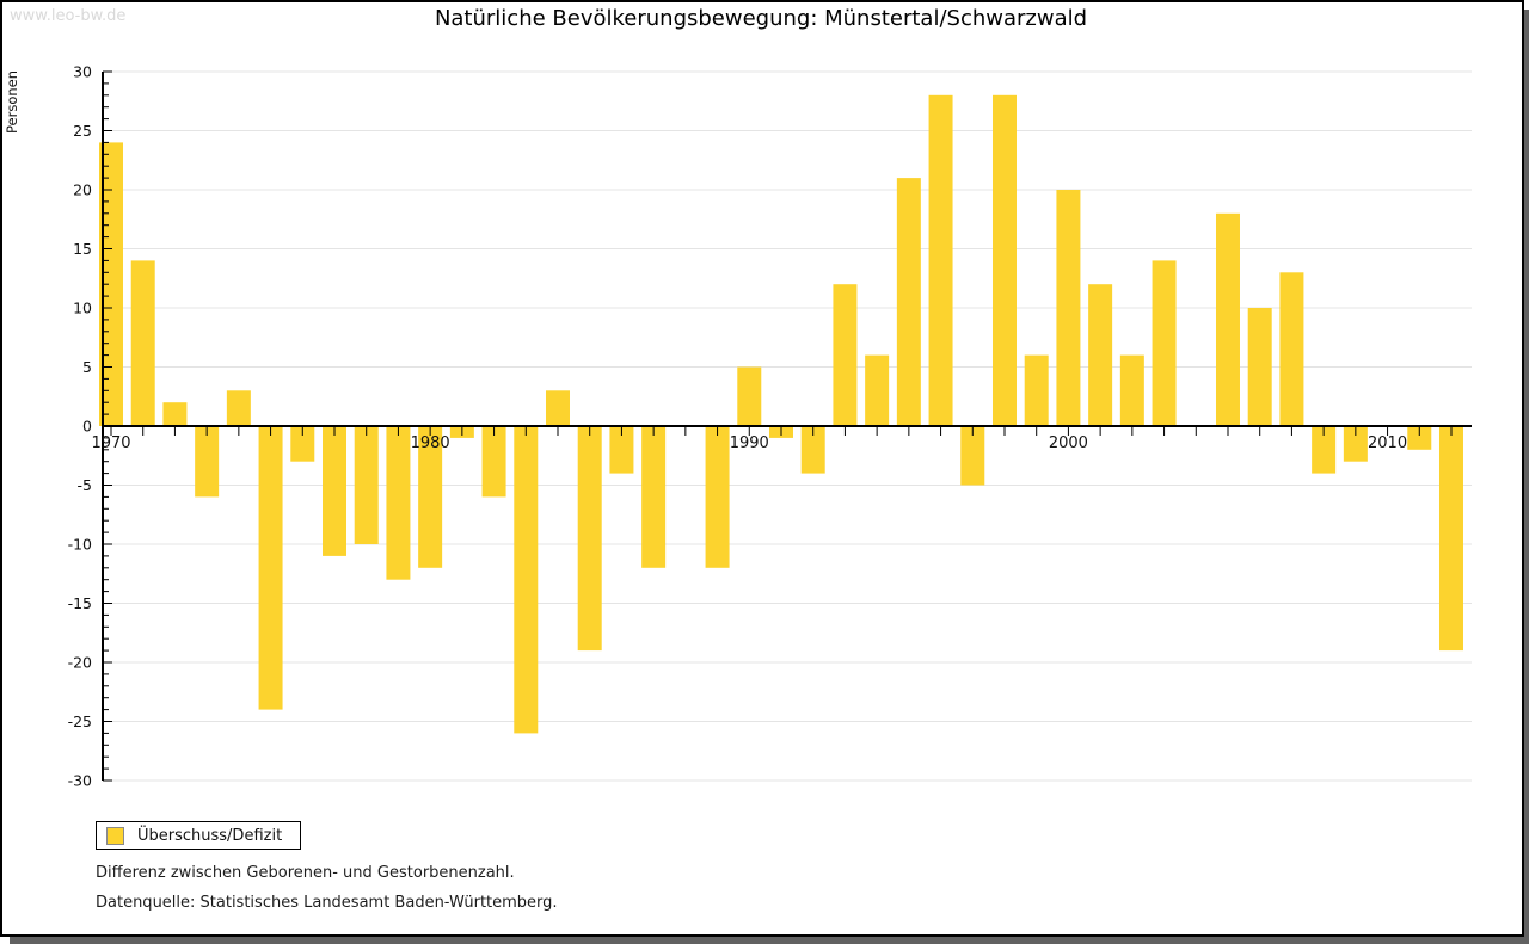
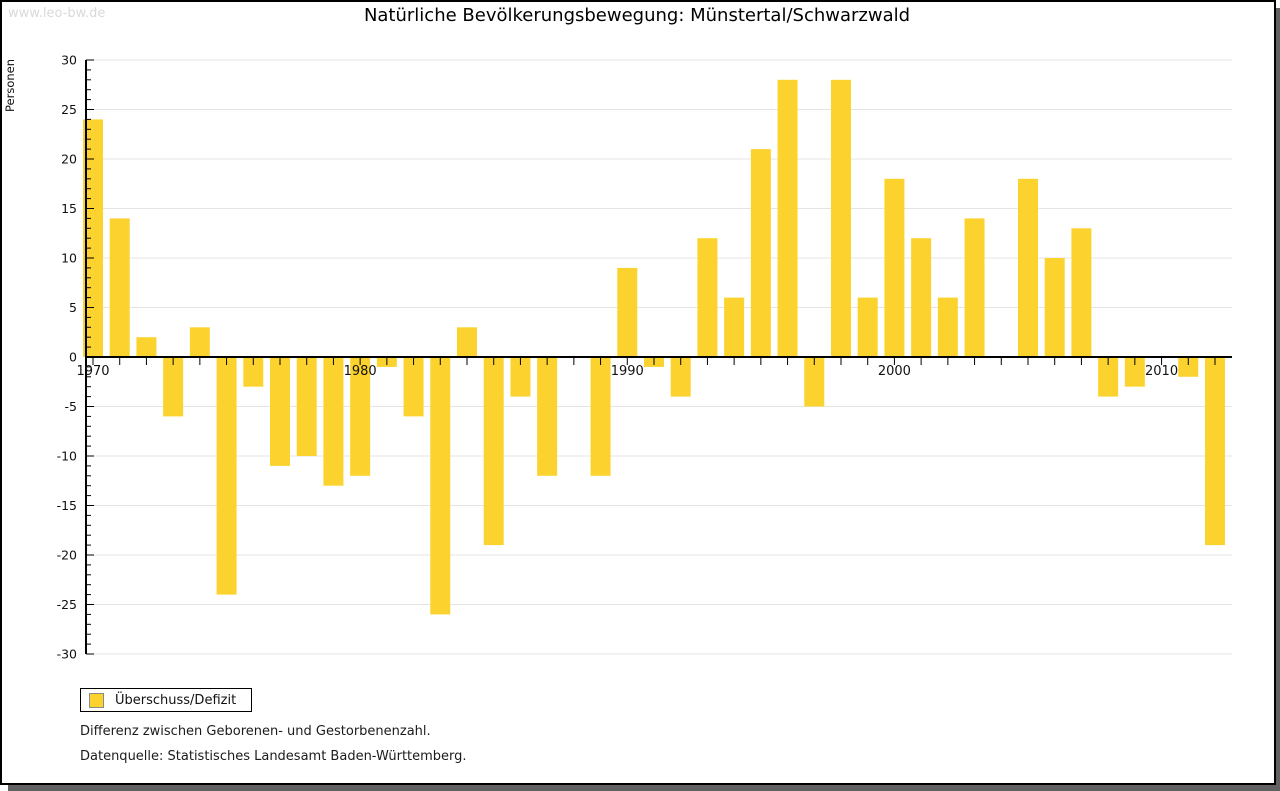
1990: 5 -> 9
2000: 20 -> 18
